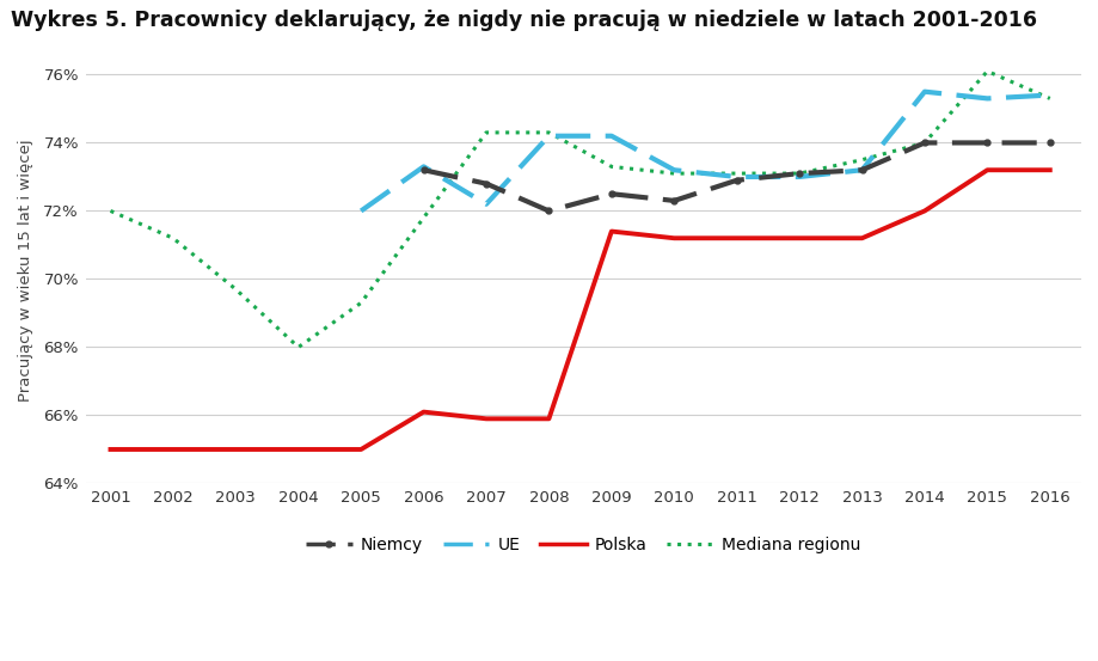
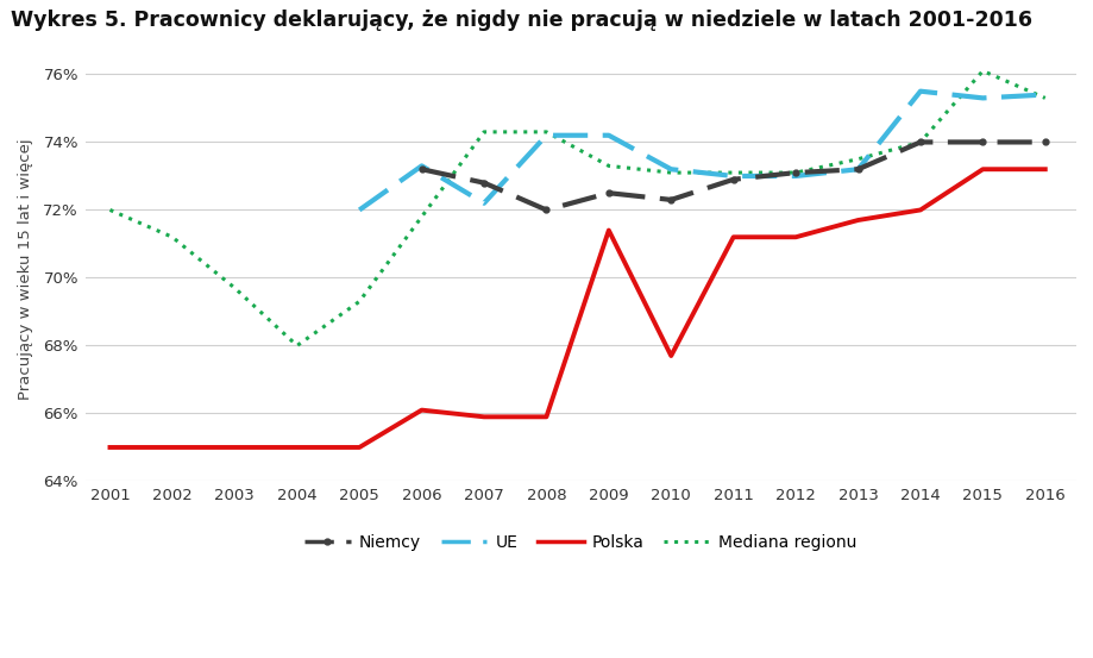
Polska/2010: 71.2% -> 67.7%
Polska/2013: 71.2% -> 71.7%
